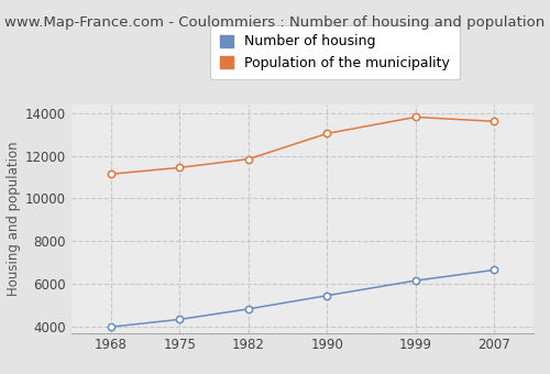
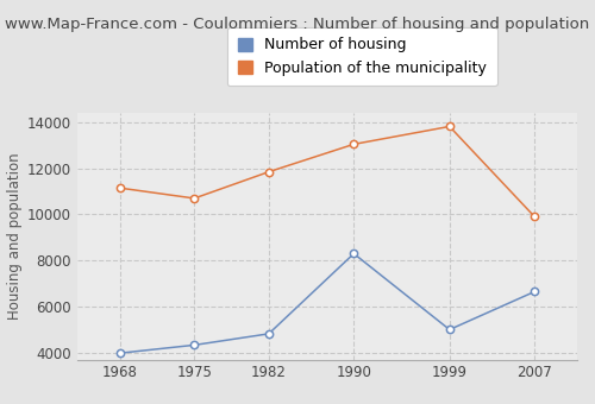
Population of the municipality/1975: 11400 -> 10700
Number of housing/1990: 5400 -> 8300
Number of housing/1999: 6200 -> 5000
Population of the municipality/2007: 13600 -> 9900
